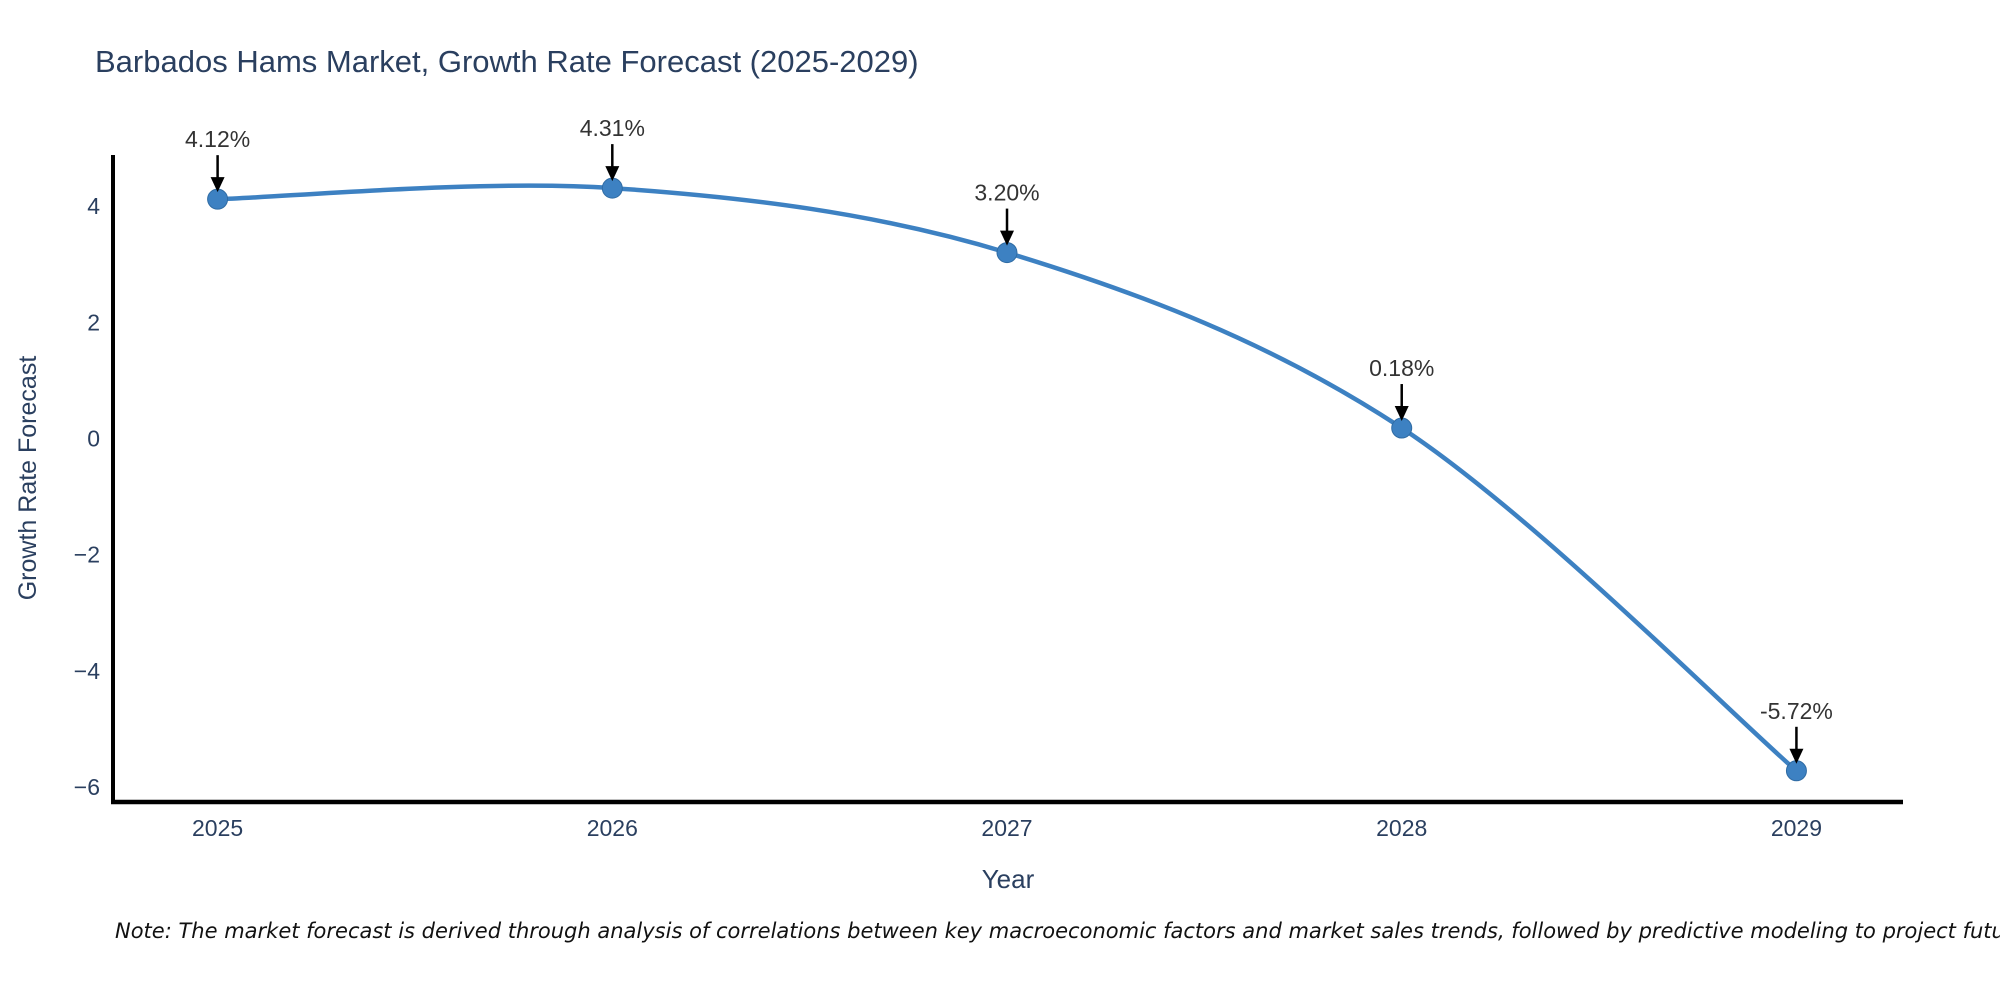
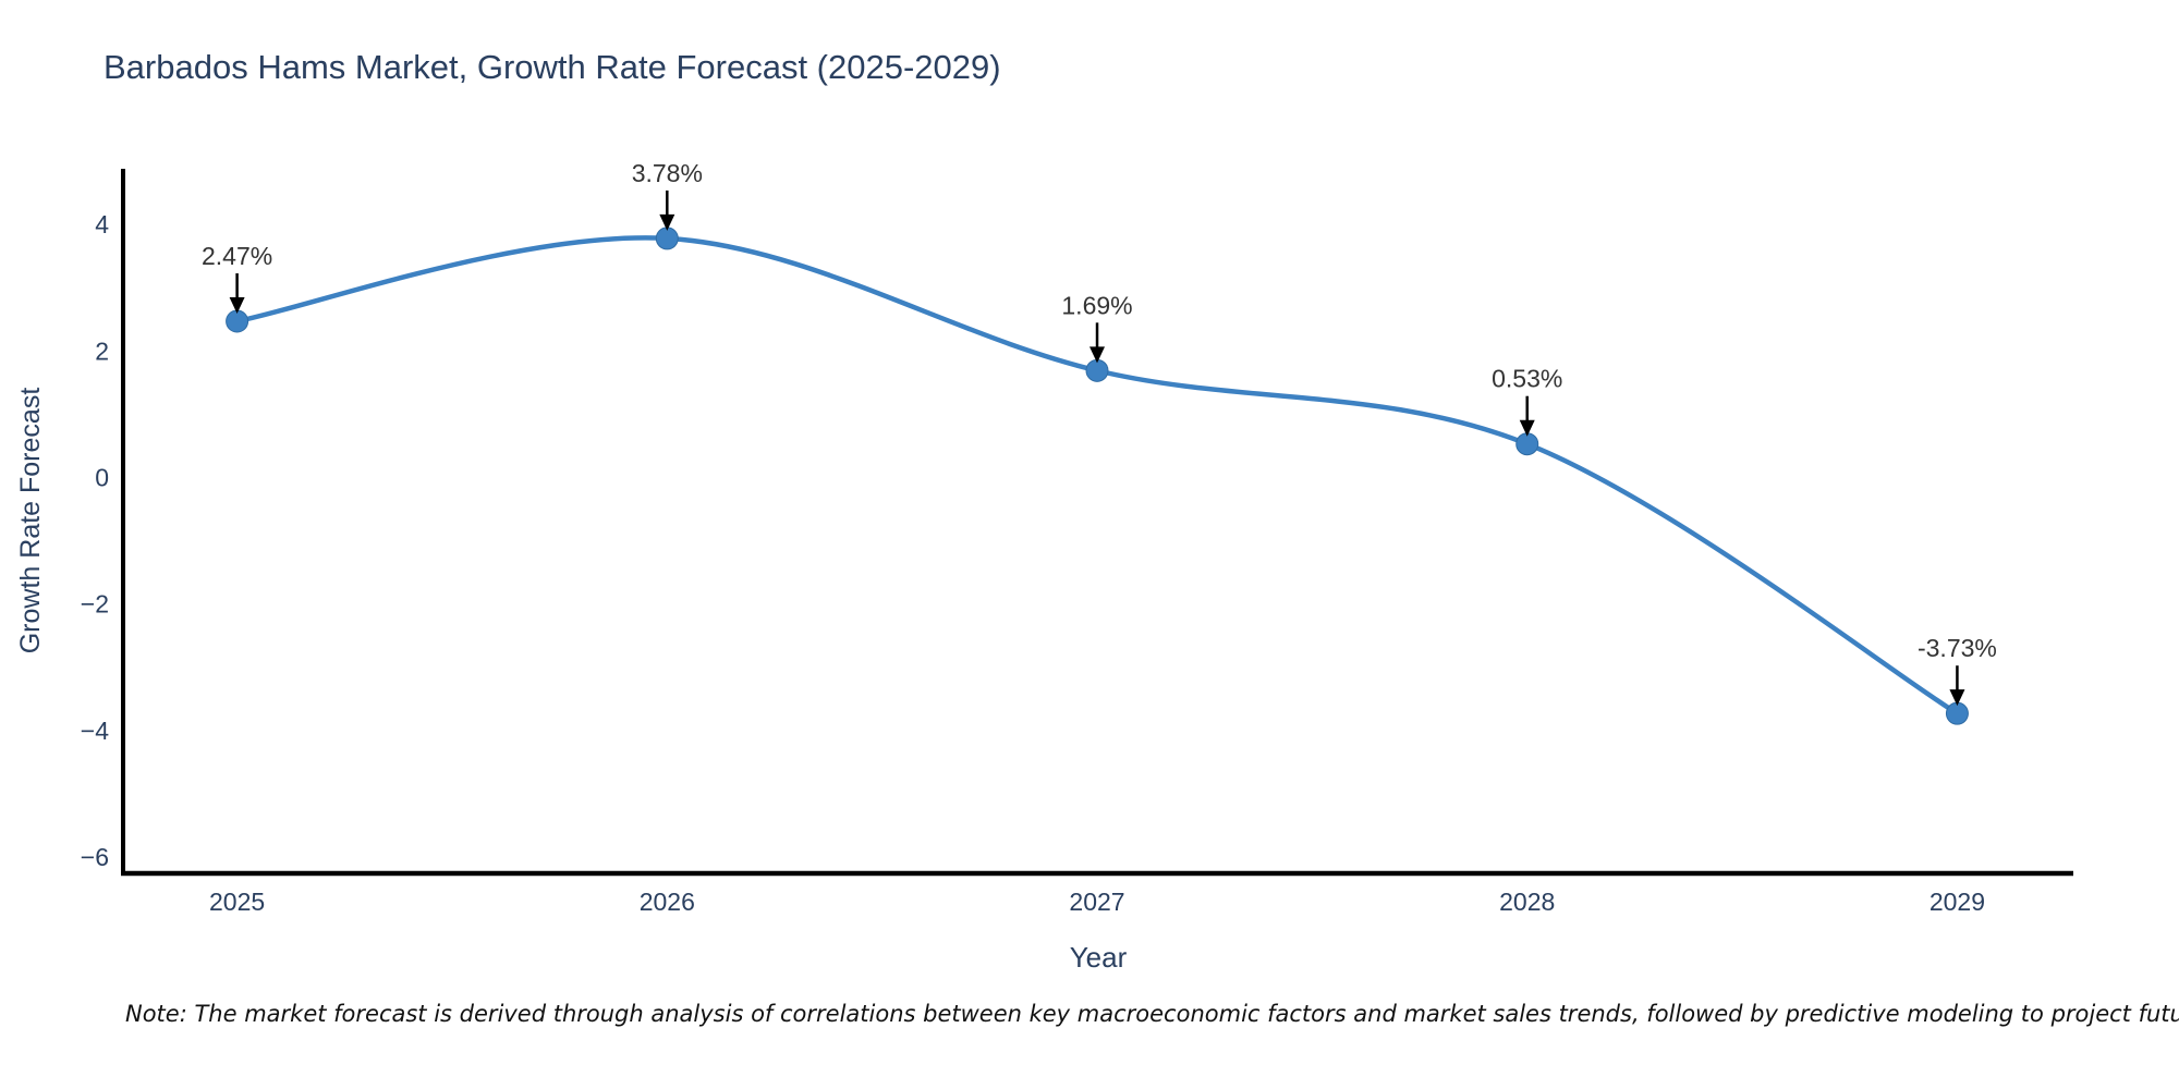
2025: 4.12% -> 2.47%
2026: 4.31% -> 3.78%
2027: 3.20% -> 1.69%
2028: 0.18% -> 0.53%
2029: -5.72% -> -3.73%
